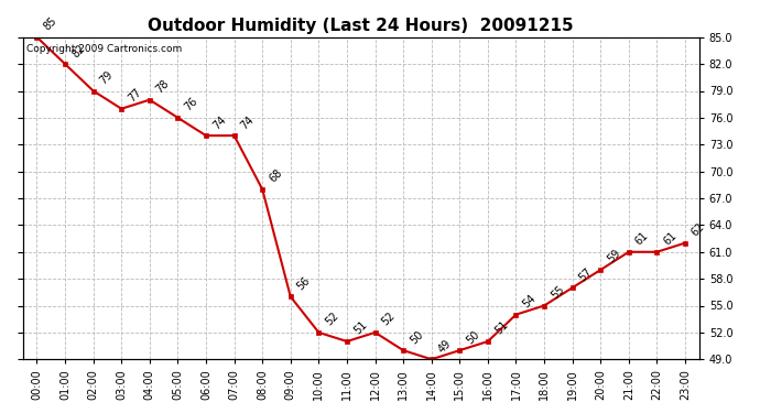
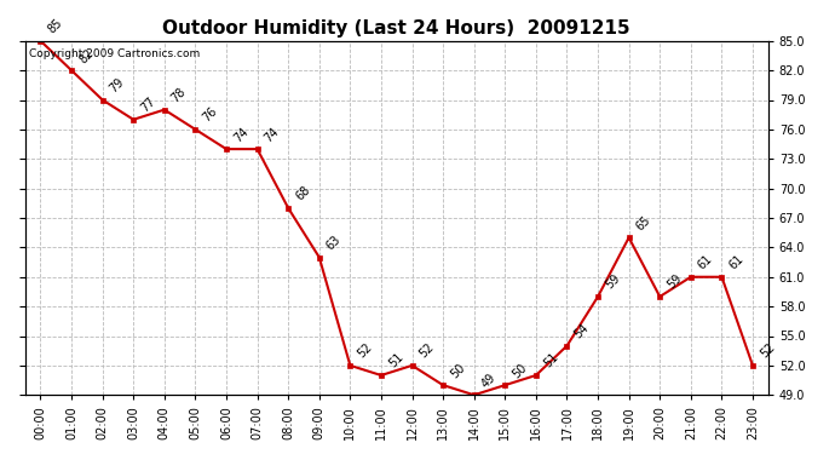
09:00: 56 -> 63
18:00: 55 -> 59
19:00: 57 -> 65
23:00: 62 -> 52
